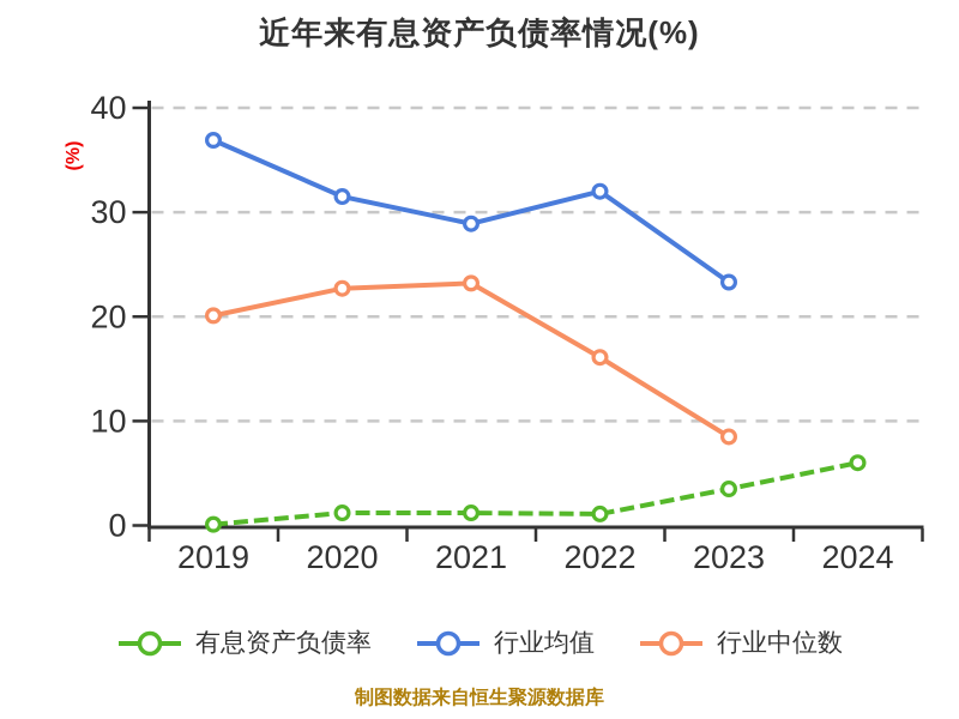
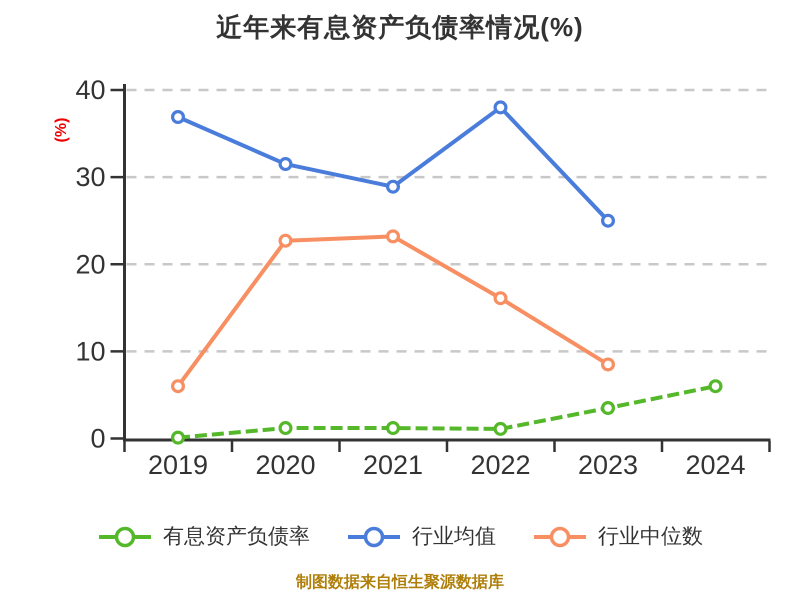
行业中位数/2019: 20 -> 6
行业均值/2022: 32 -> 38
行业均值/2023: 23 -> 25
